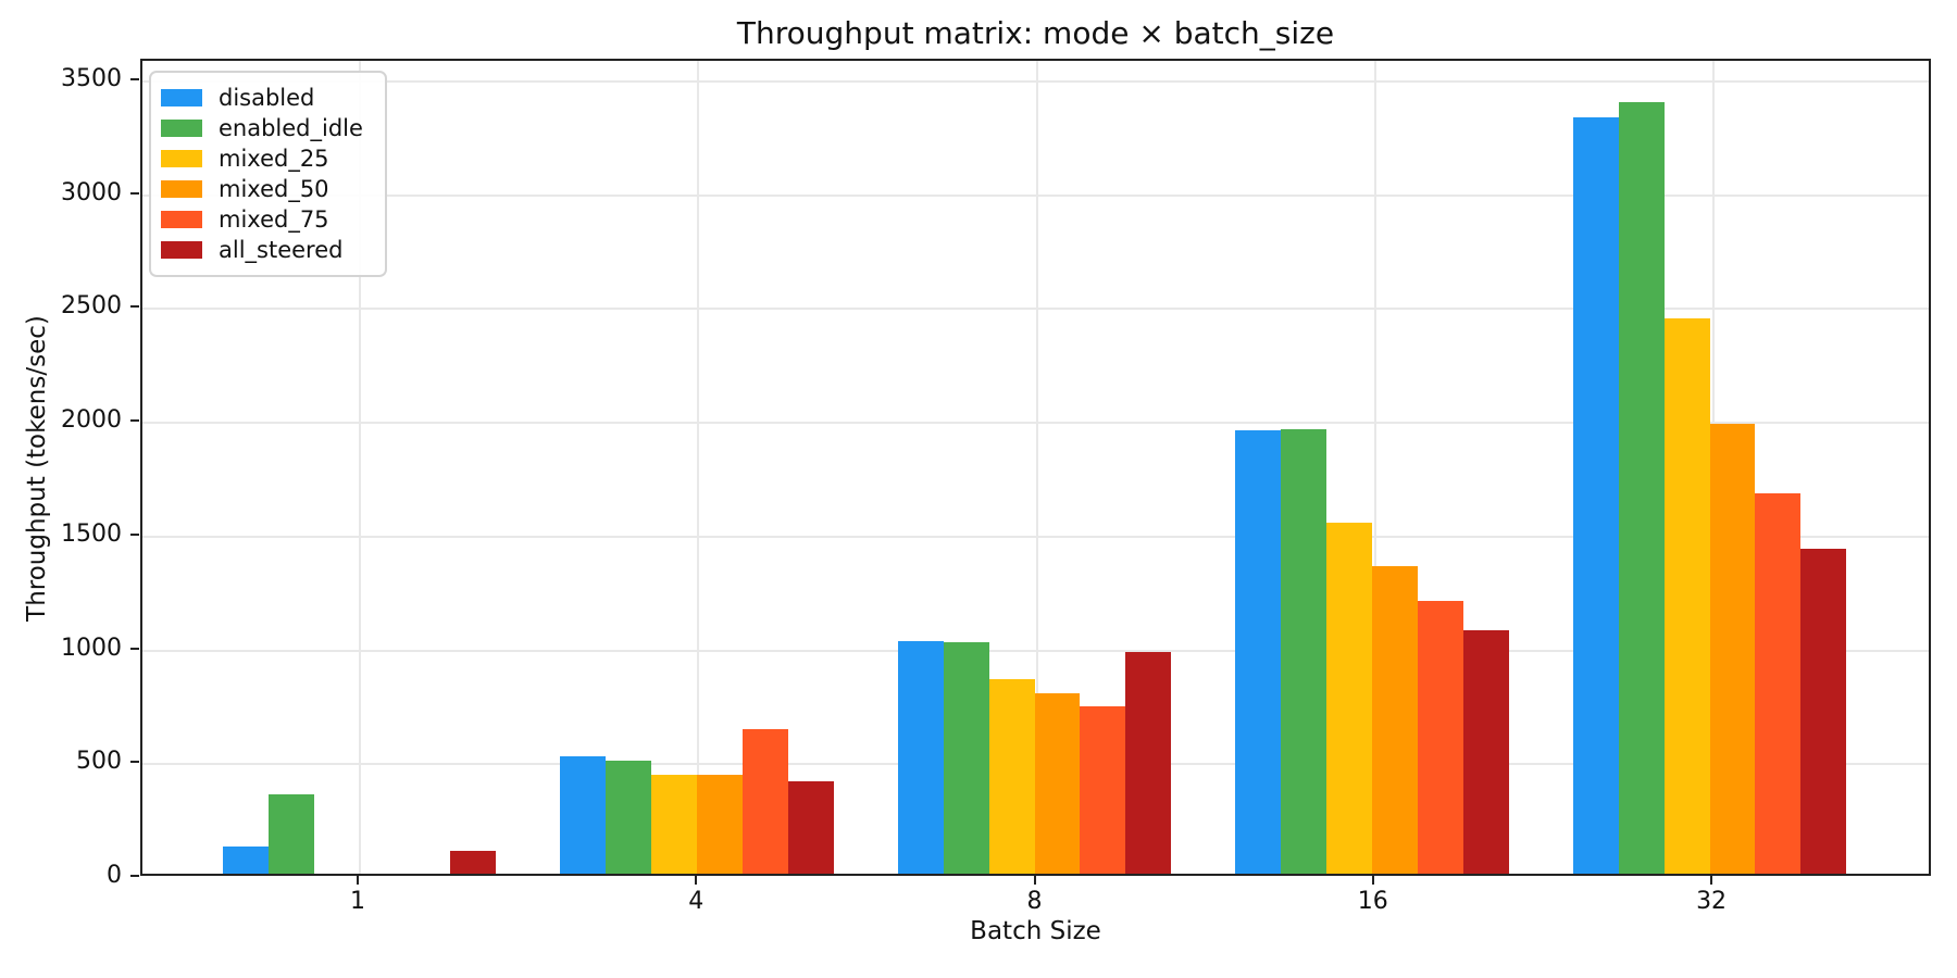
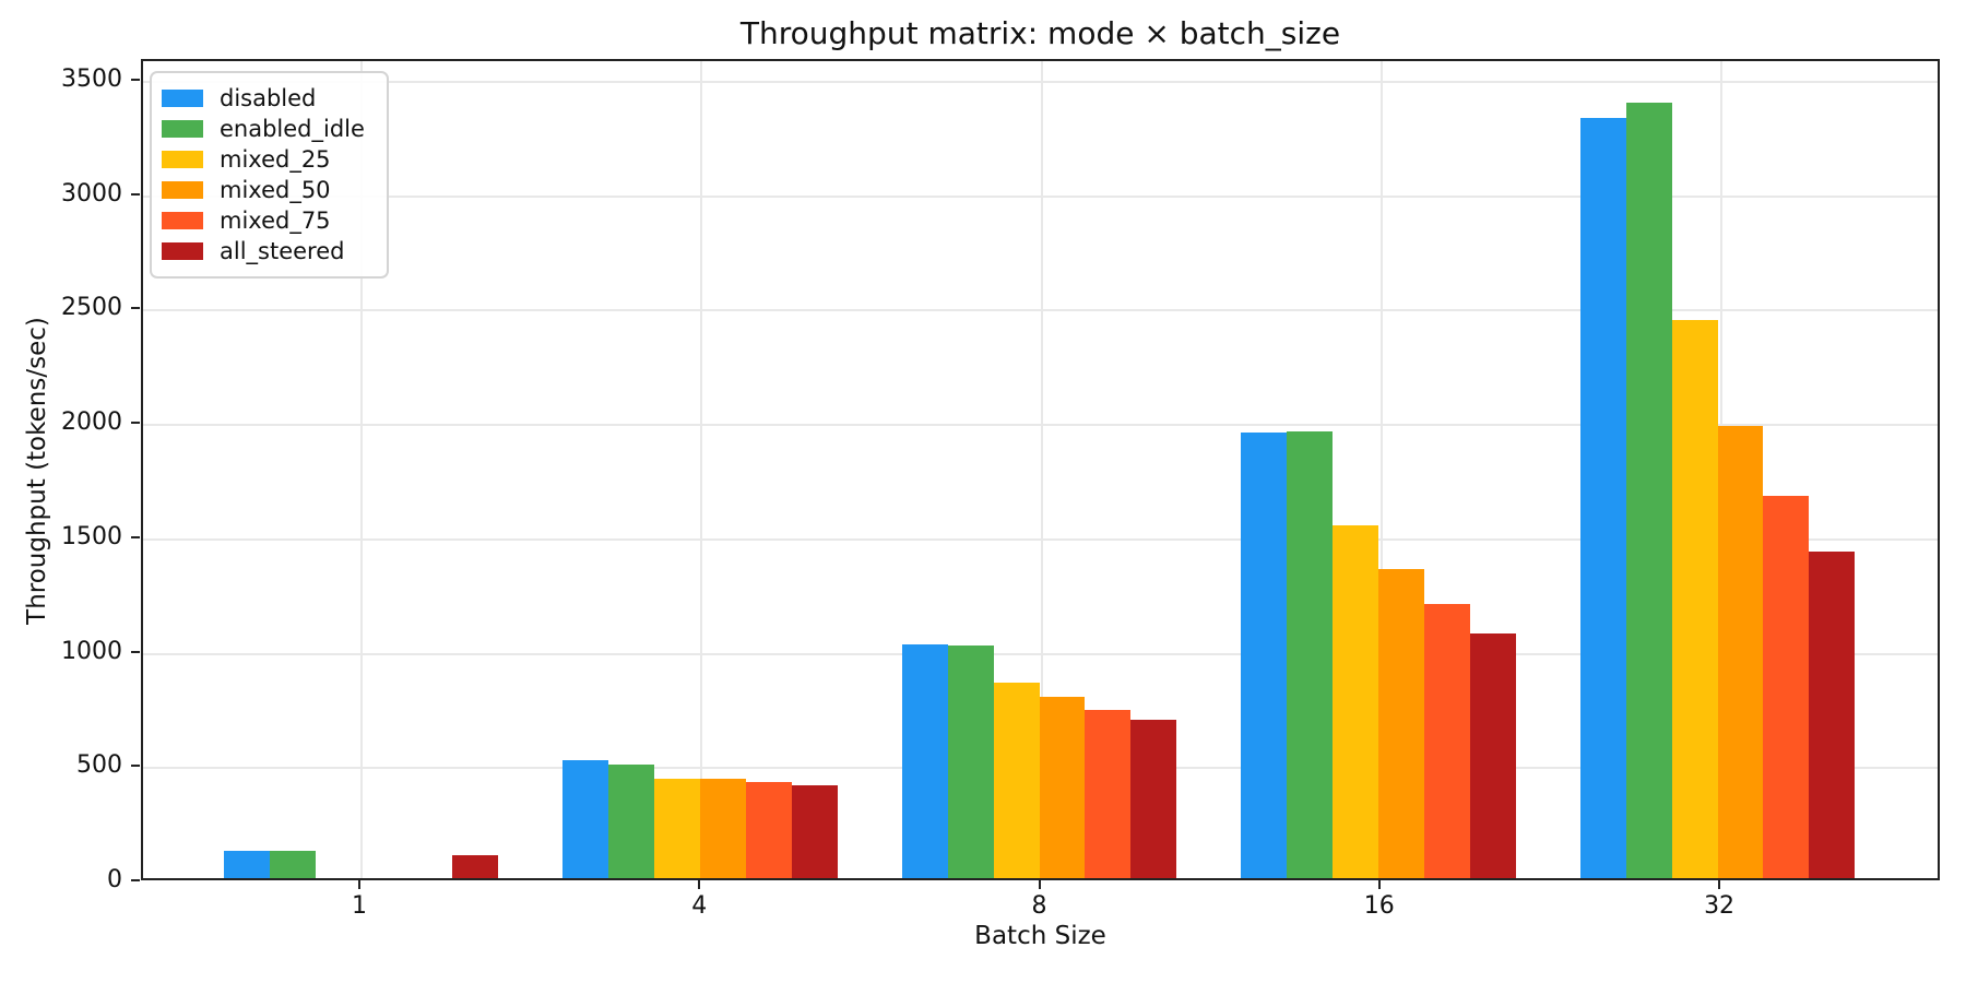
enabled_idle/1: 350 -> 120
mixed_75/4: 640 -> 420
all_steered/8: 980 -> 700
